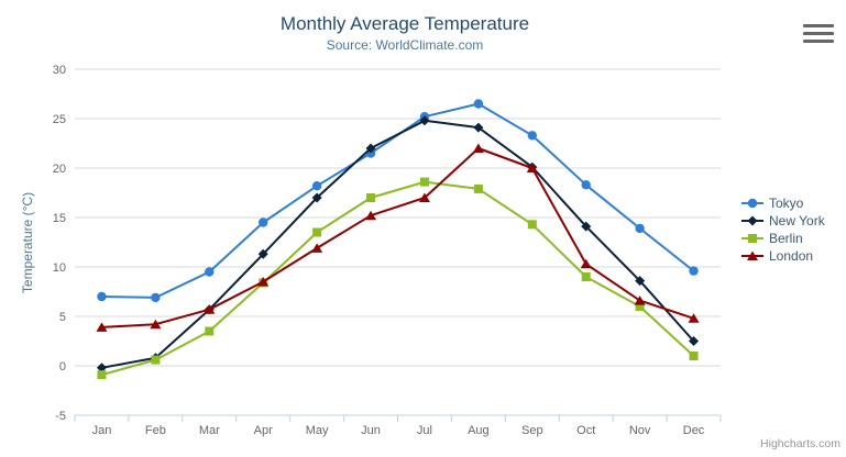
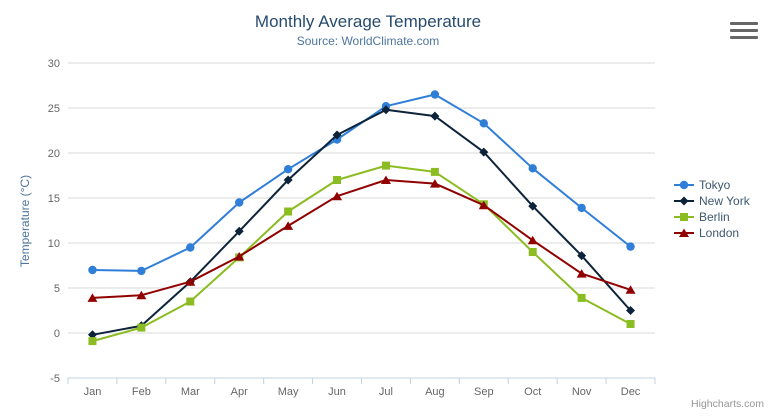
London/Aug: 22 -> 17
London/Sep: 20 -> 14
Berlin/Nov: 6 -> 4
